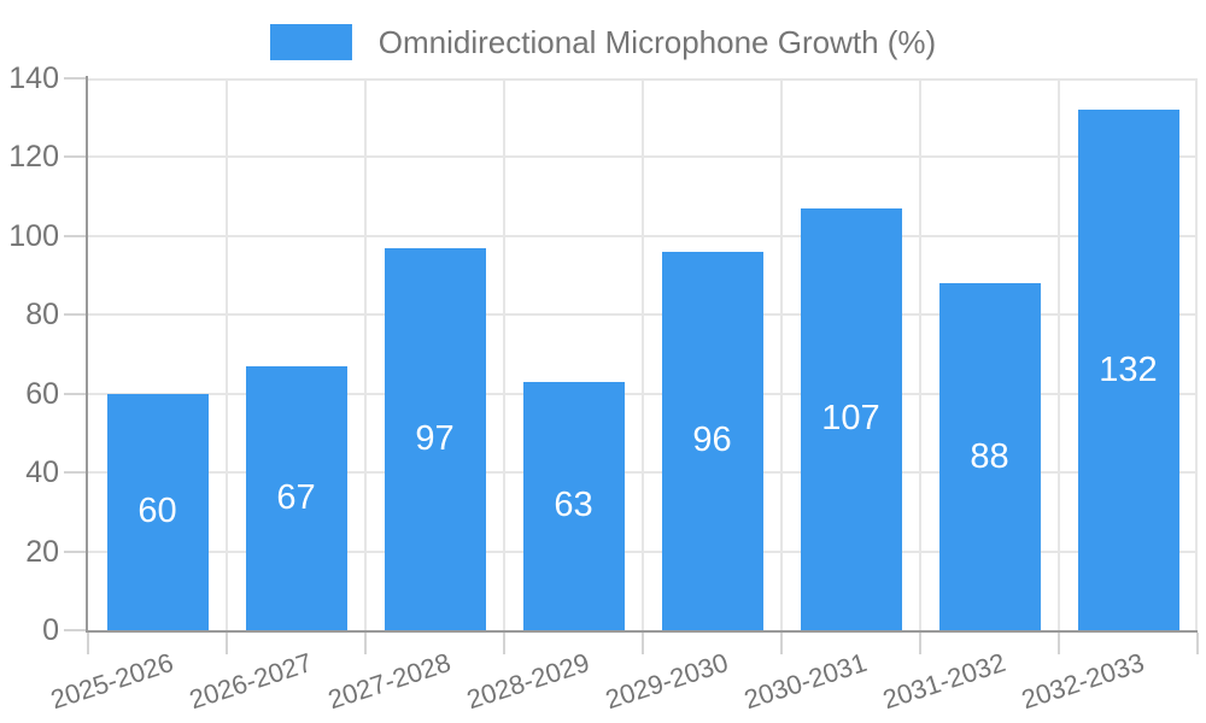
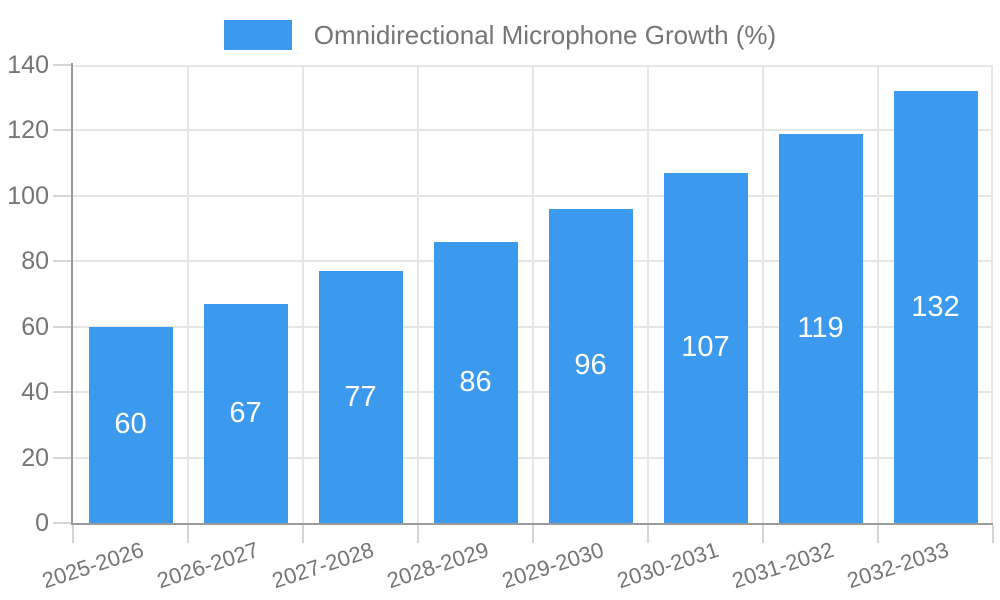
2027-2028: 97 -> 77
2028-2029: 63 -> 86
2031-2032: 88 -> 119
